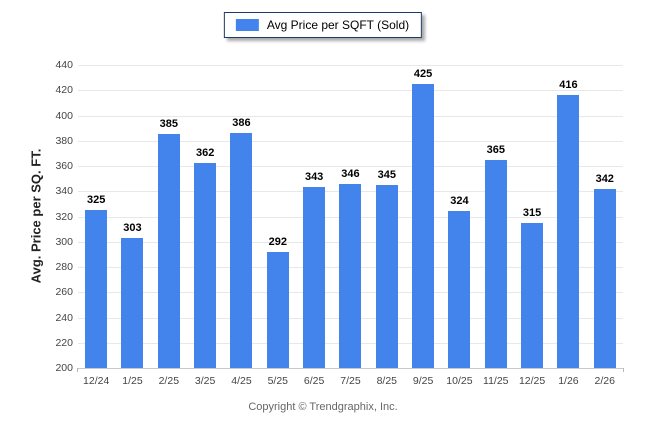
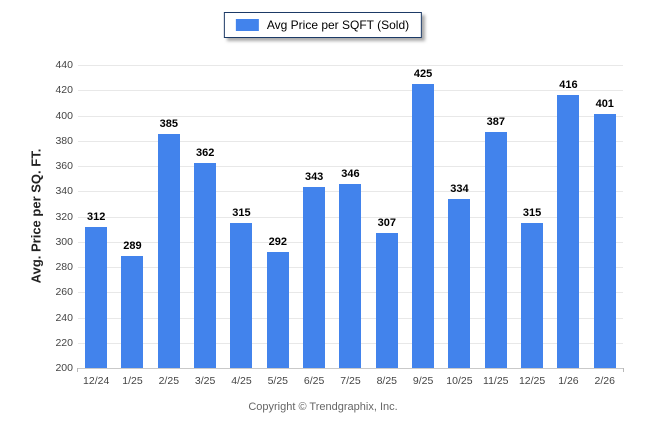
12/24: 325 -> 312
1/25: 303 -> 289
4/25: 386 -> 315
8/25: 345 -> 307
10/25: 324 -> 334
11/25: 365 -> 387
2/26: 342 -> 401
